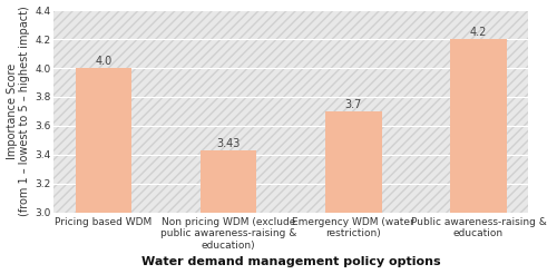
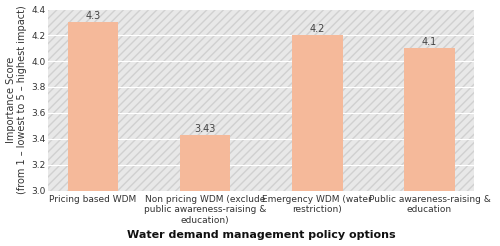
Pricing based WDM: 4.0 -> 4.3
Emergency WDM (water restriction): 3.7 -> 4.2
Public awareness-raising & education: 4.2 -> 4.1
